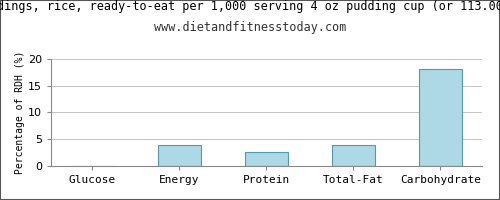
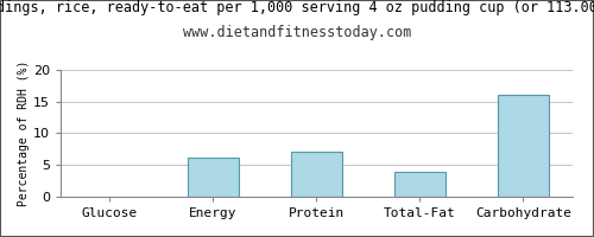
Energy: 4.0 -> 6.1
Protein: 2.6 -> 7.1
Carbohydrate: 18.2 -> 16.1
